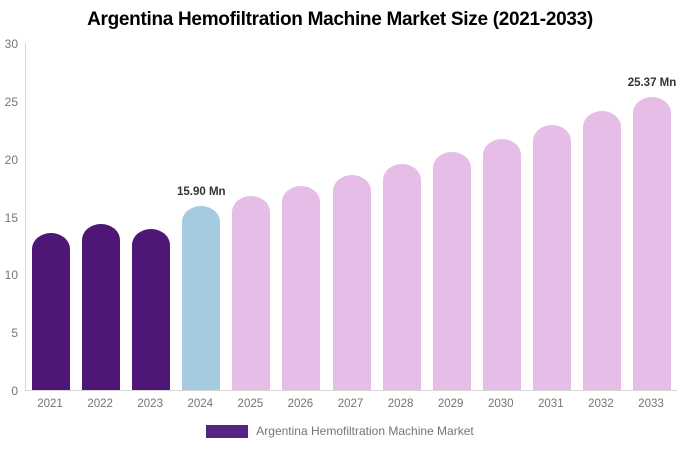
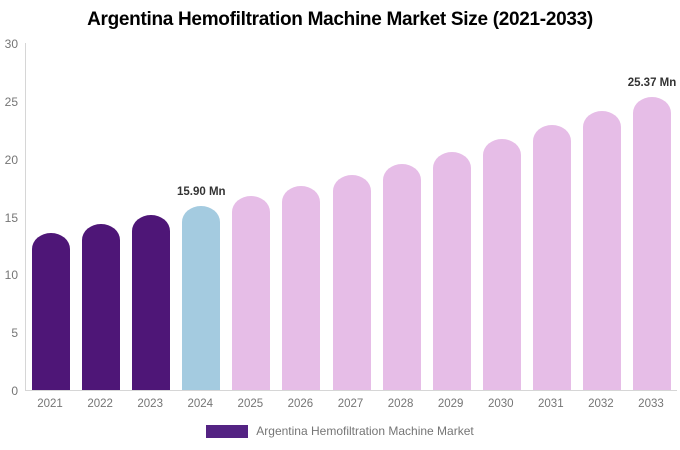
2023: 13.9 -> 15.1
